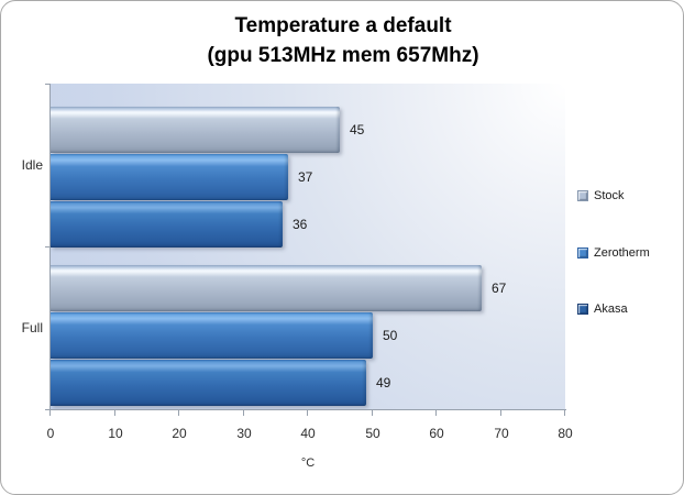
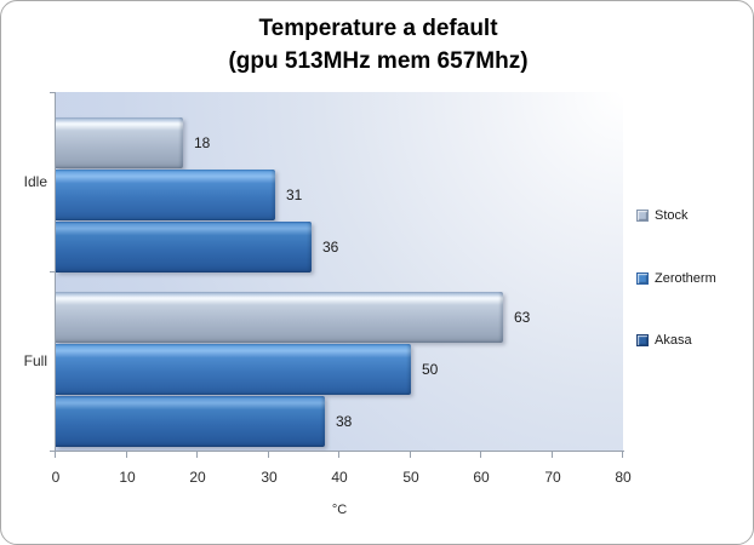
Stock/Idle: 45 -> 18
Zerotherm/Idle: 37 -> 31
Stock/Full: 67 -> 63
Akasa/Full: 49 -> 38
